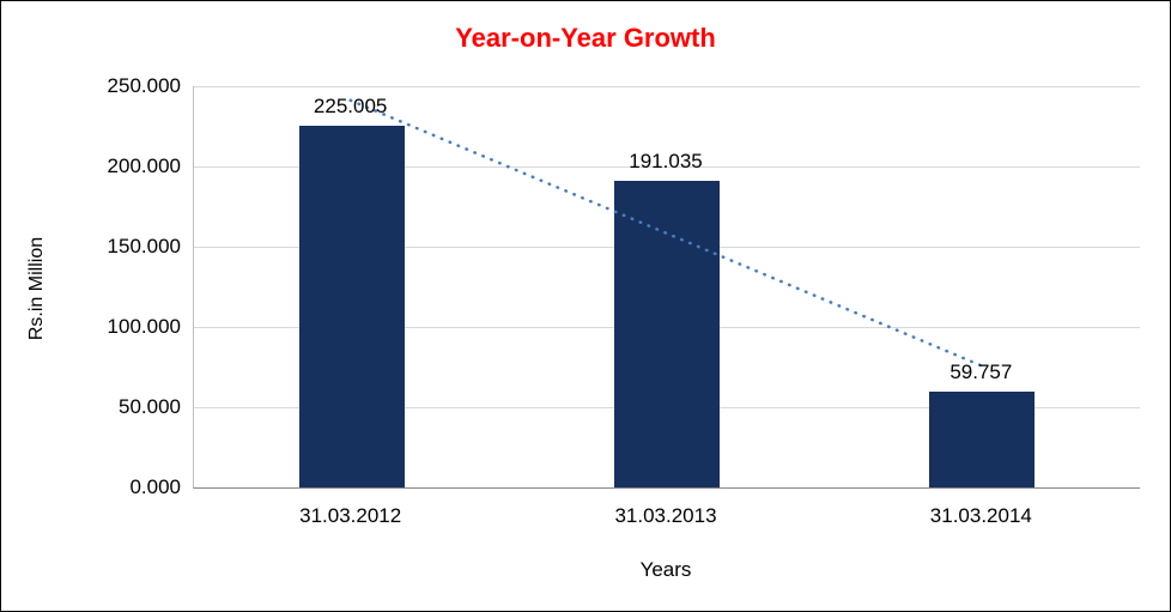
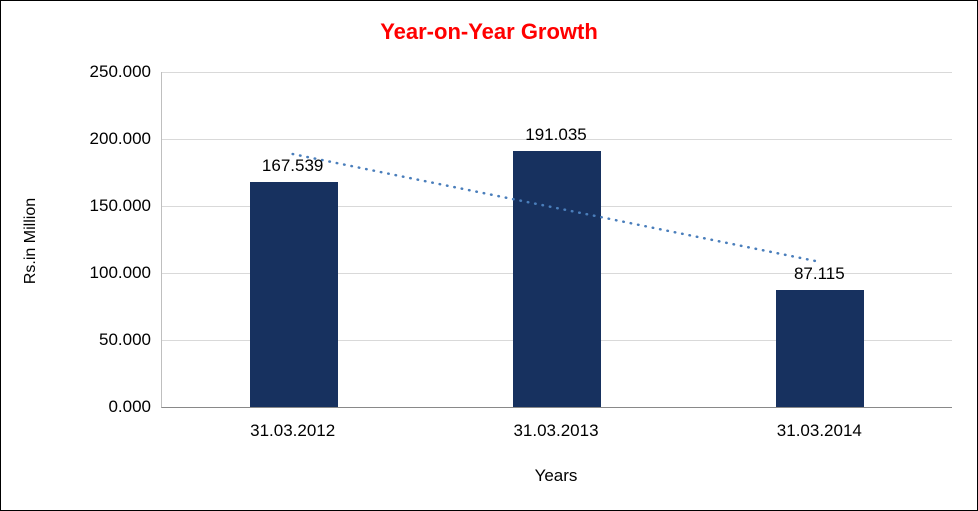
31.03.2012: 225.005 -> 167.539
31.03.2014: 59.757 -> 87.115
